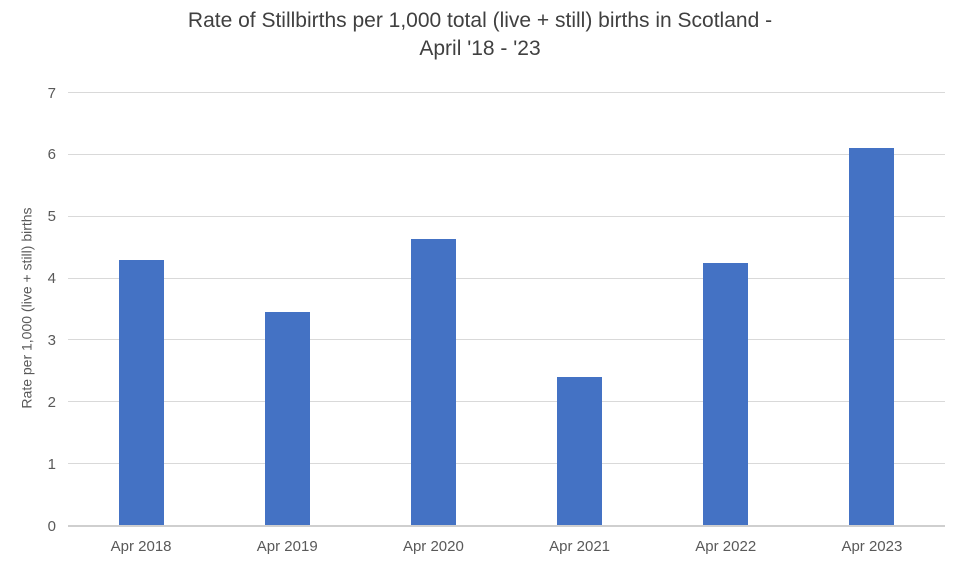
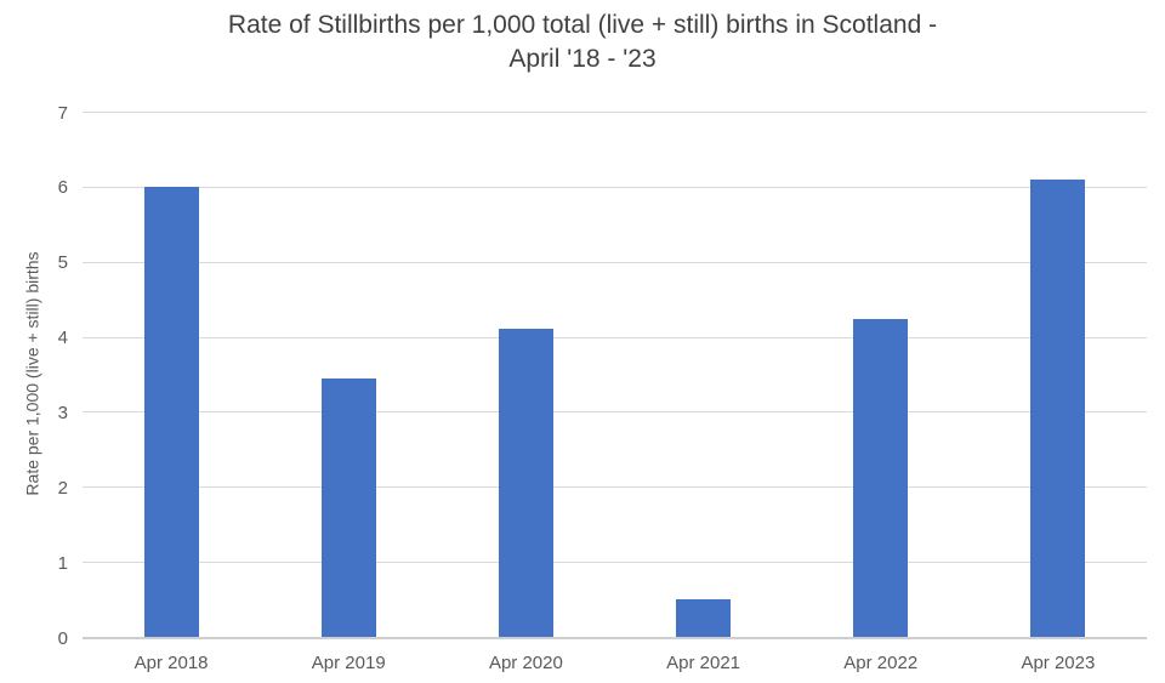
Apr 2018: 4.3 -> 6.0
Apr 2020: 4.6 -> 4.1
Apr 2021: 2.4 -> 0.5
